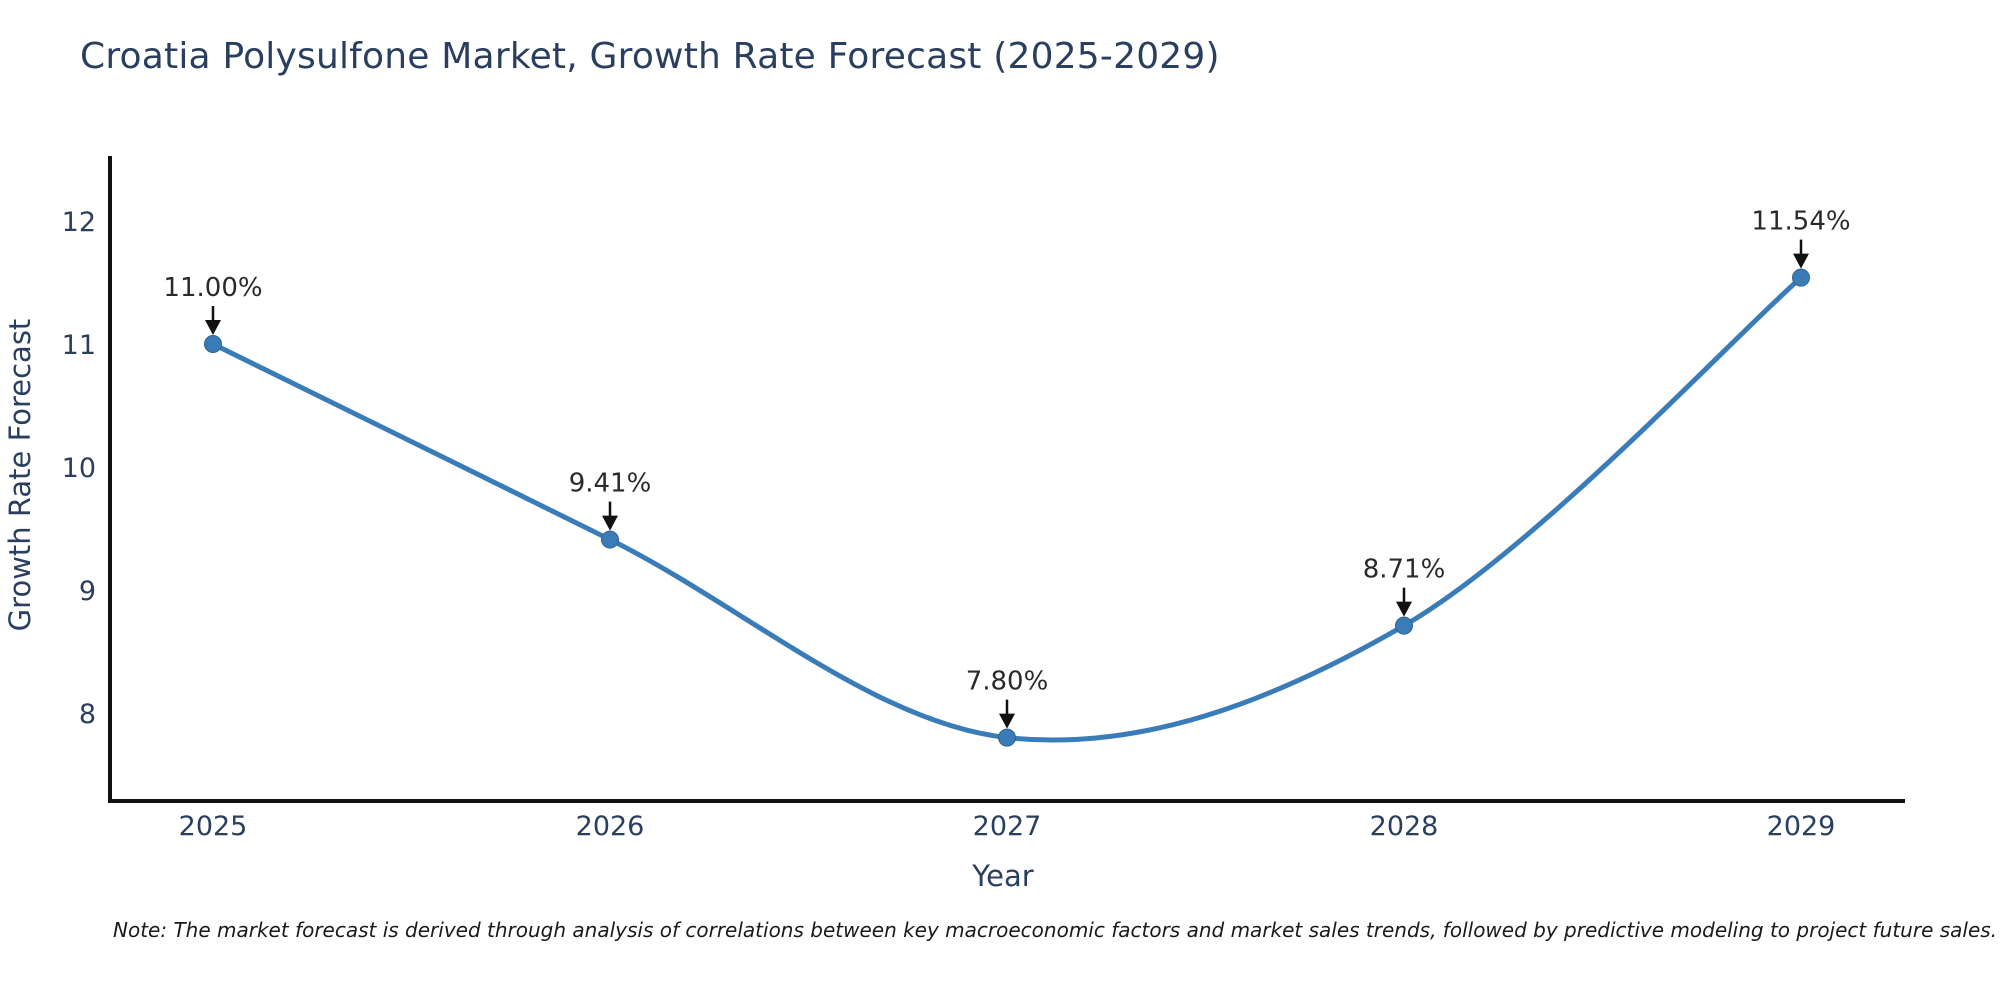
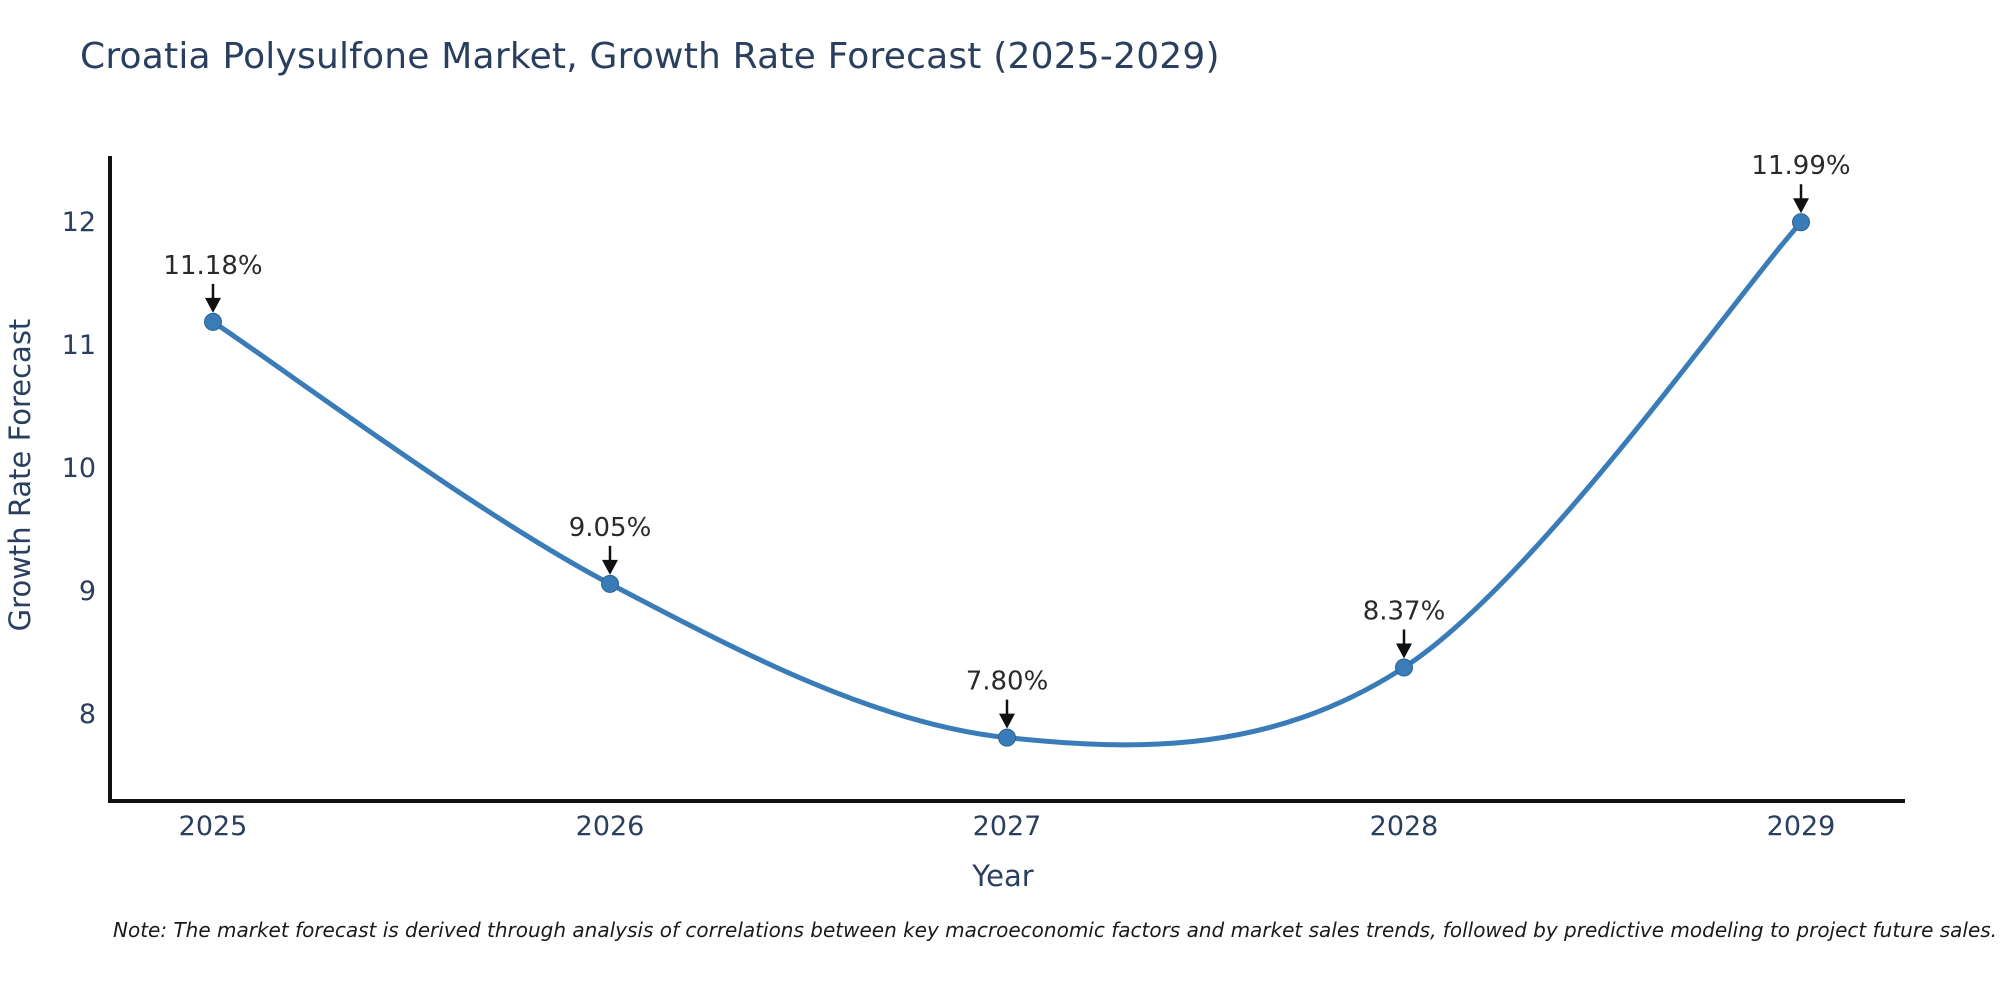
2025: 11.00% -> 11.18%
2026: 9.41% -> 9.05%
2028: 8.71% -> 8.37%
2029: 11.54% -> 11.99%
